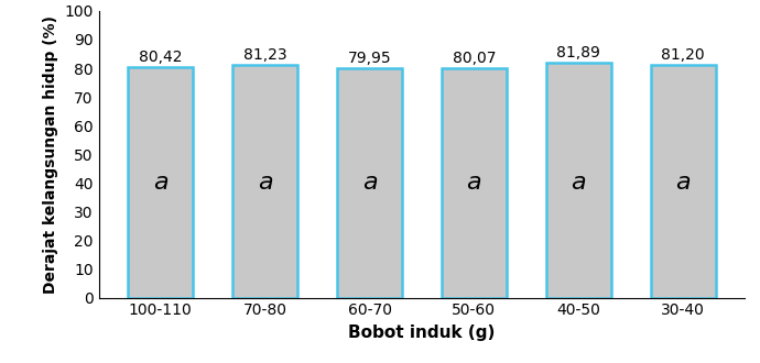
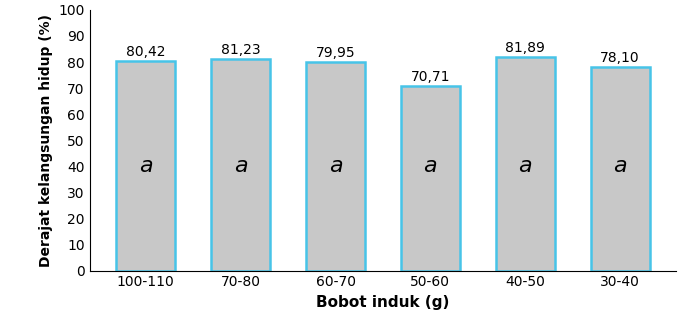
50-60: 80,07 -> 70,71
30-40: 81,20 -> 78,10
